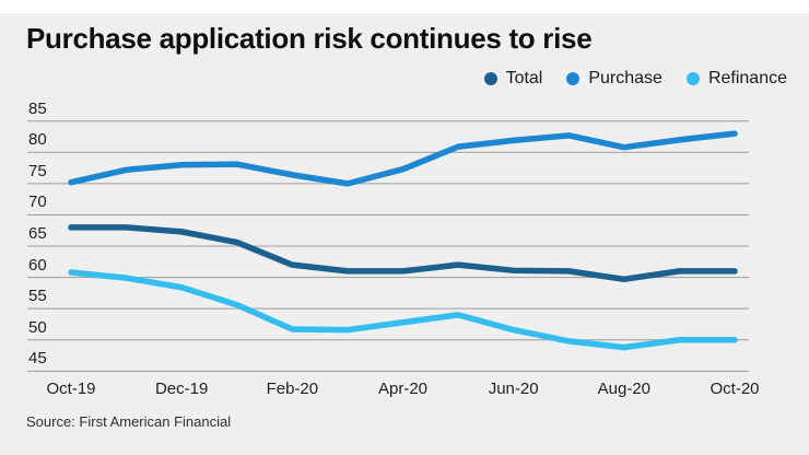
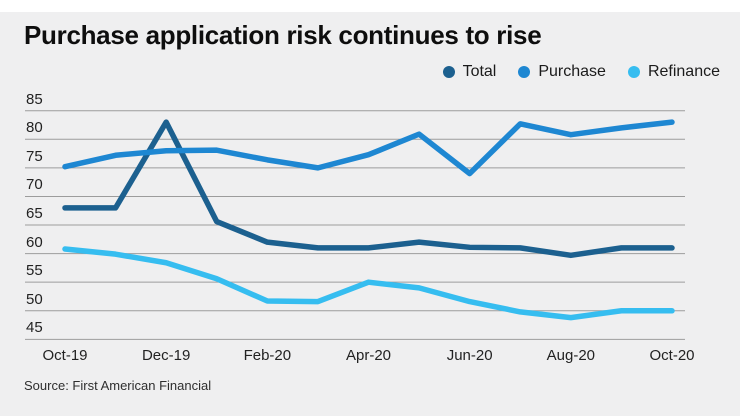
Total/Dec-19: 67 -> 83
Refinance/Apr-20: 53 -> 55
Purchase/Jun-20: 82 -> 74
